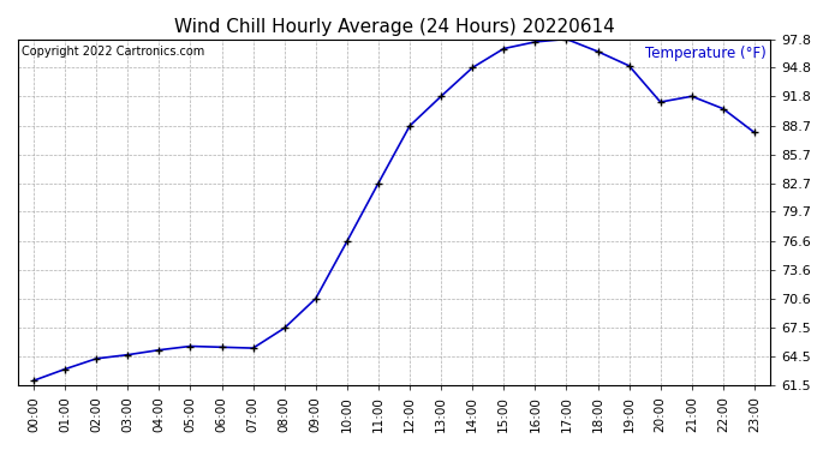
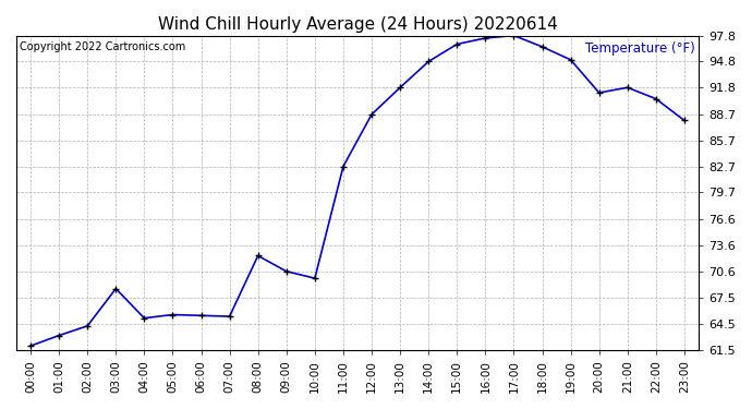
03:00: 64.7 -> 68.6
08:00: 67.5 -> 72.4
10:00: 76.6 -> 69.8
